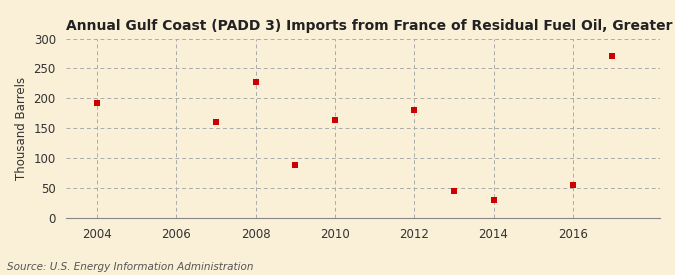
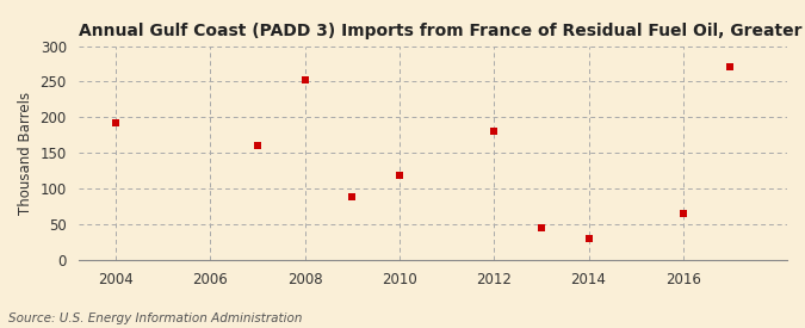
2008: 228 -> 252
2010: 163 -> 118
2016: 55 -> 66
